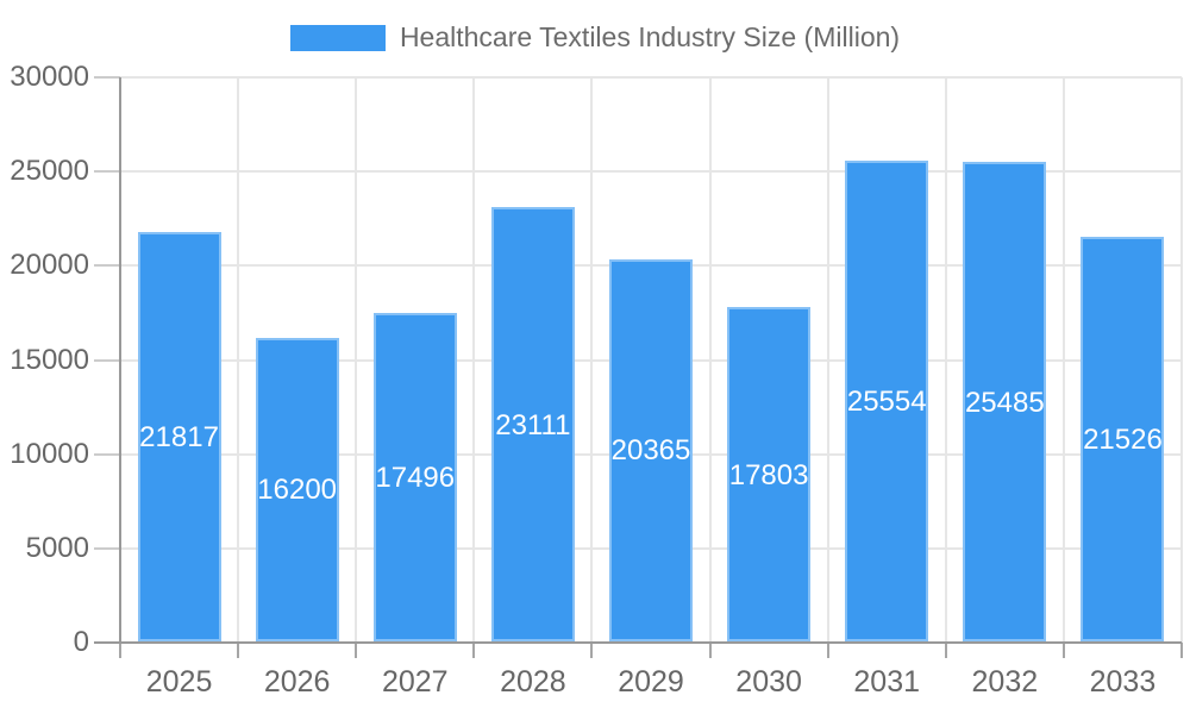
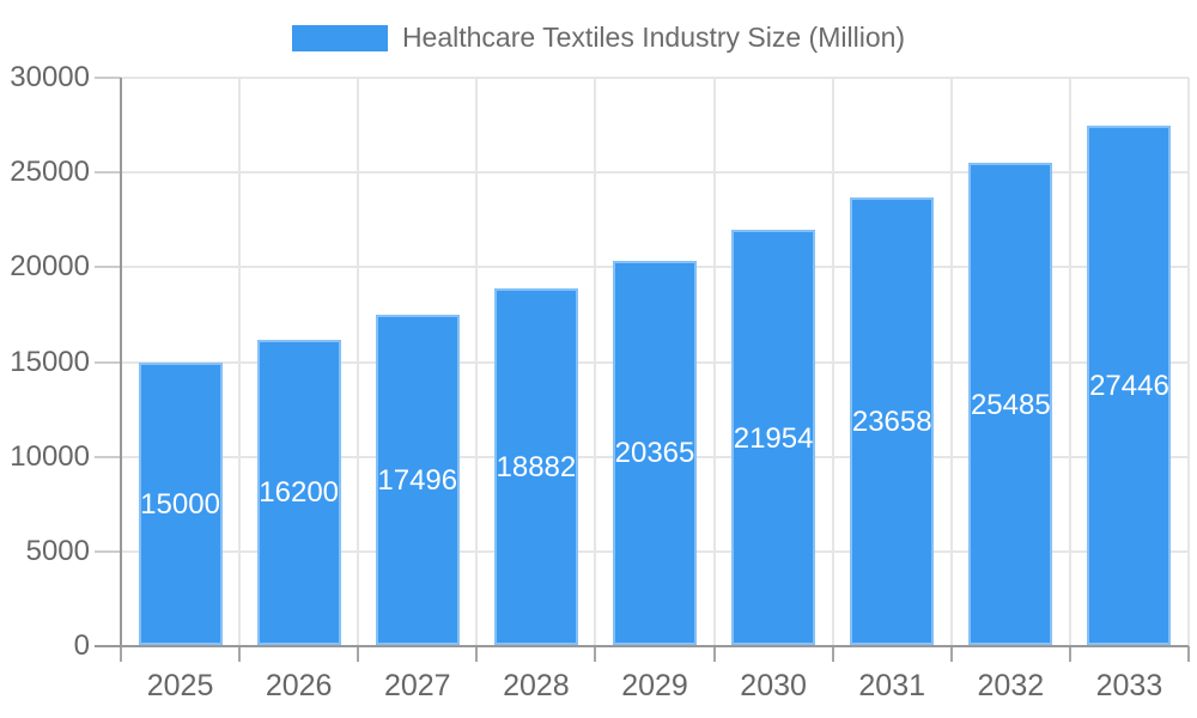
2025: 21817 -> 15000
2028: 23111 -> 18882
2030: 17803 -> 21954
2031: 25554 -> 23658
2033: 21526 -> 27446
